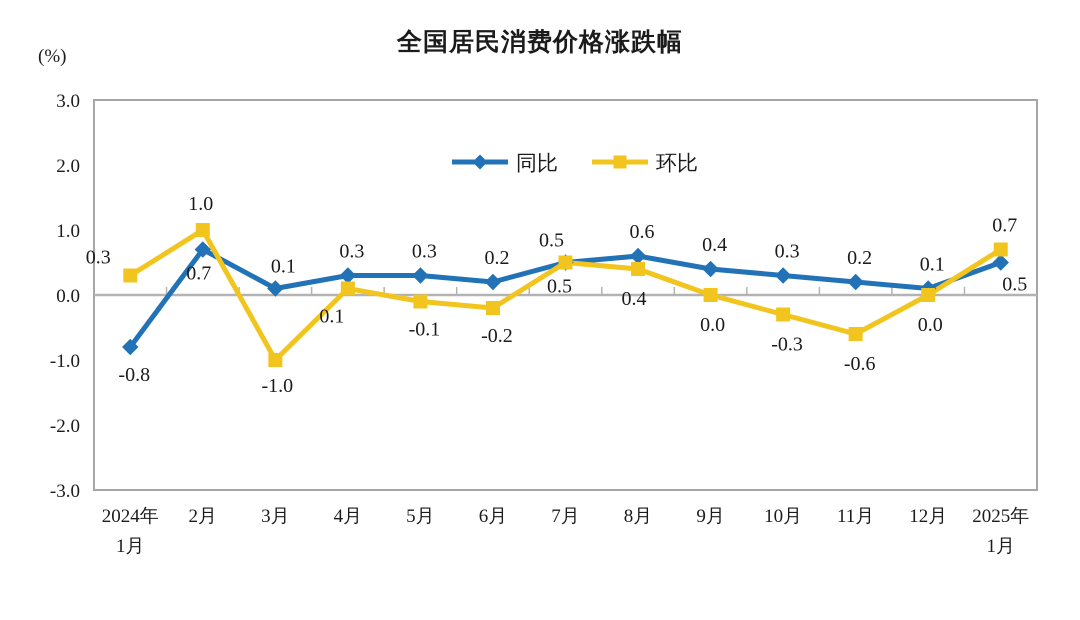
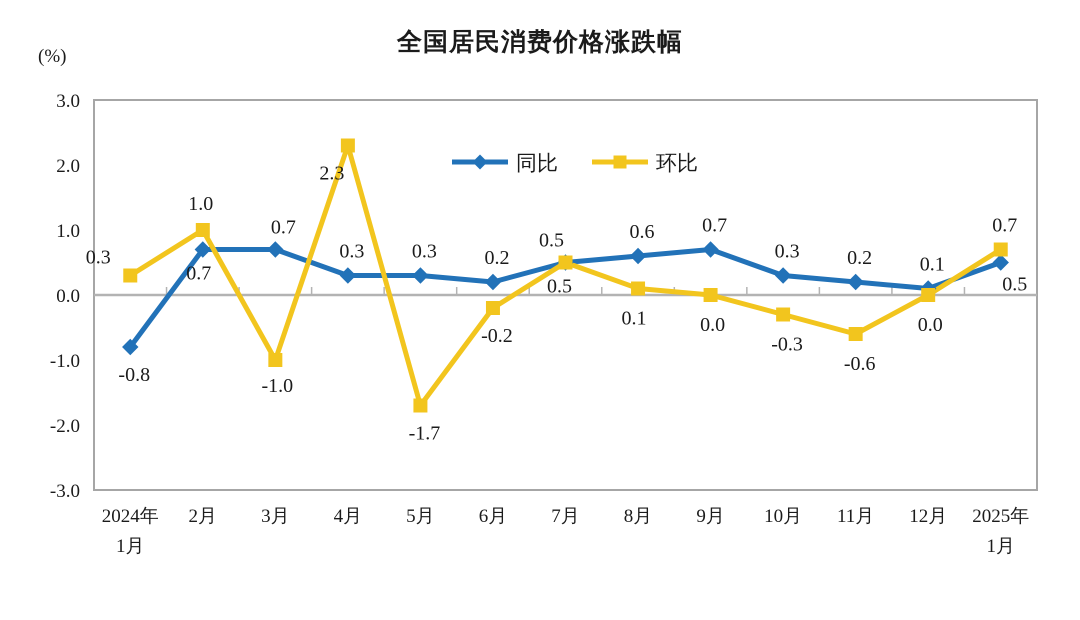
同比/3月: 0.1 -> 0.7
环比/4月: 0.1 -> 2.3
环比/5月: -0.1 -> -1.7
环比/8月: 0.4 -> 0.1
同比/9月: 0.4 -> 0.7
